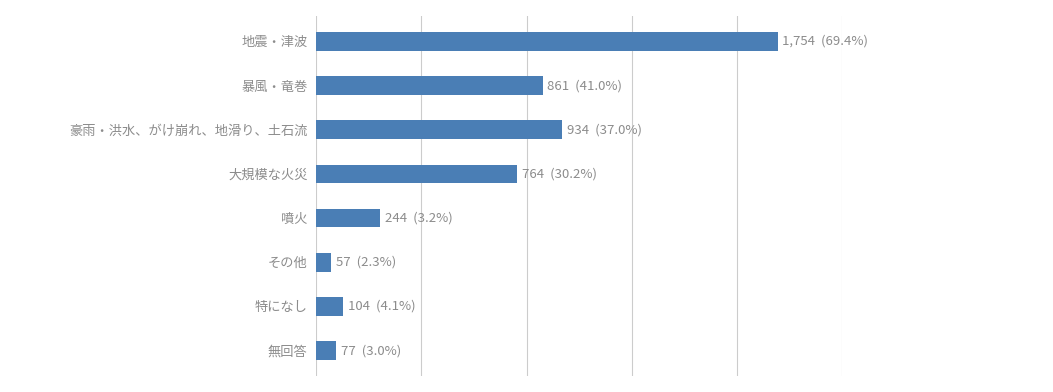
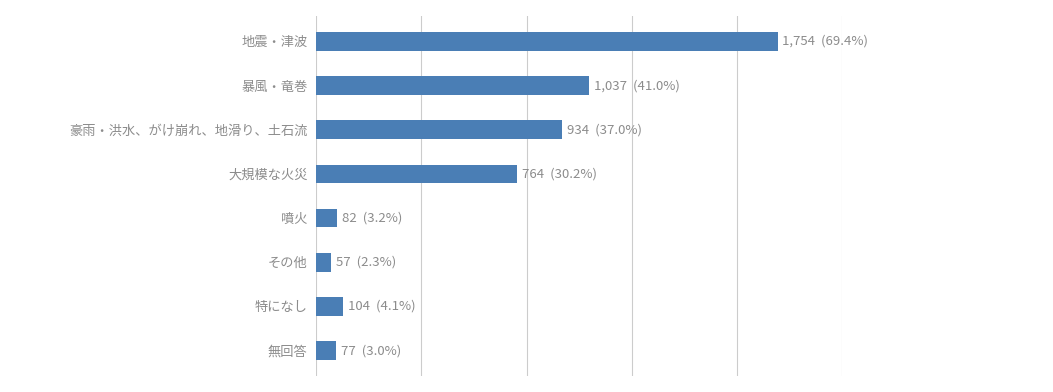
暴風・竜巻: 861 -> 1,037
噴火: 244 -> 82
